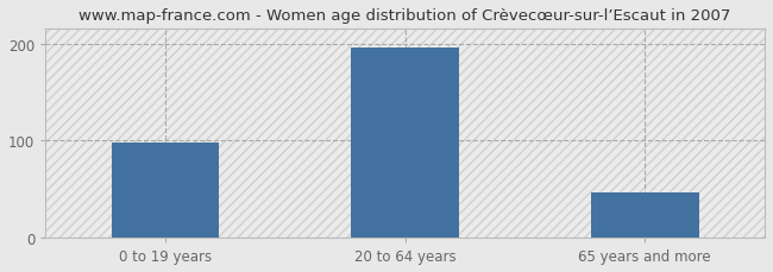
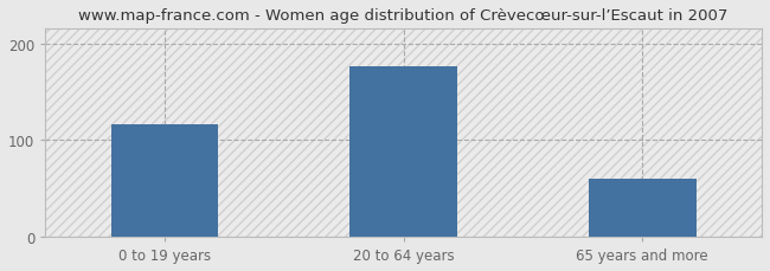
0 to 19 years: 98 -> 116
20 to 64 years: 196 -> 176
65 years and more: 46 -> 60
